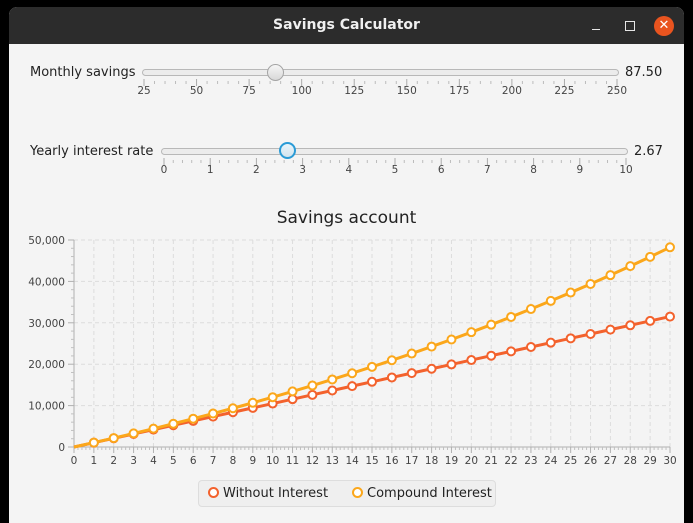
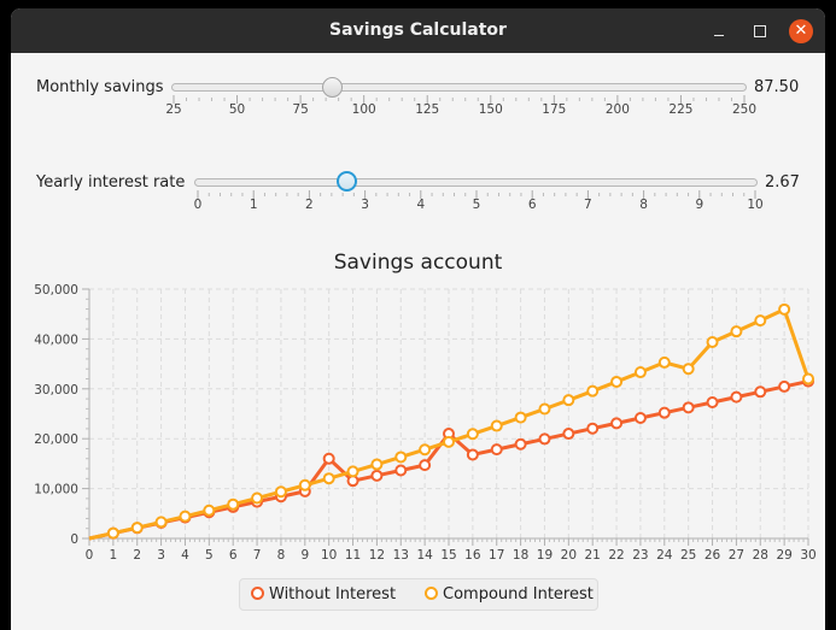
Without Interest/10: 10000 -> 16000
Without Interest/15: 16000 -> 21000
Compound Interest/25: 37000 -> 34000
Compound Interest/30: 48000 -> 32000
